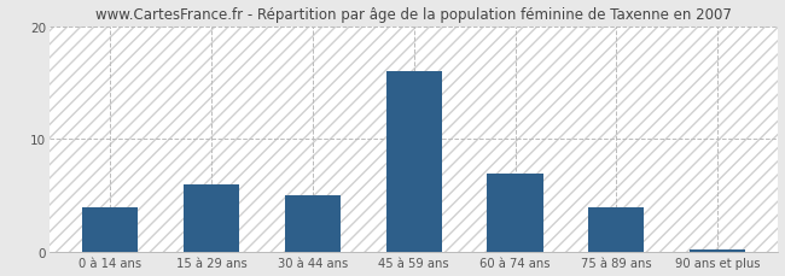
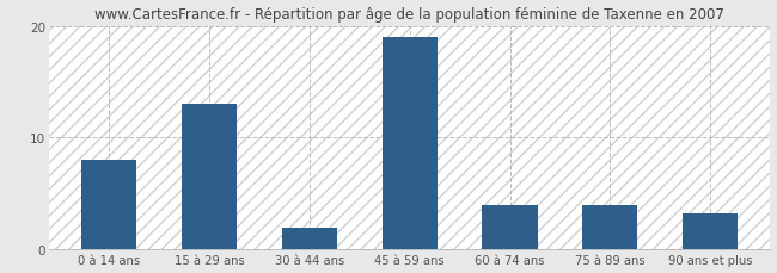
0 à 14 ans: 4.0 -> 8.0
15 à 29 ans: 6.0 -> 13.0
30 à 44 ans: 5.0 -> 2.0
45 à 59 ans: 16.0 -> 19.0
60 à 74 ans: 7.0 -> 4.0
90 ans et plus: 0.2 -> 3.2
